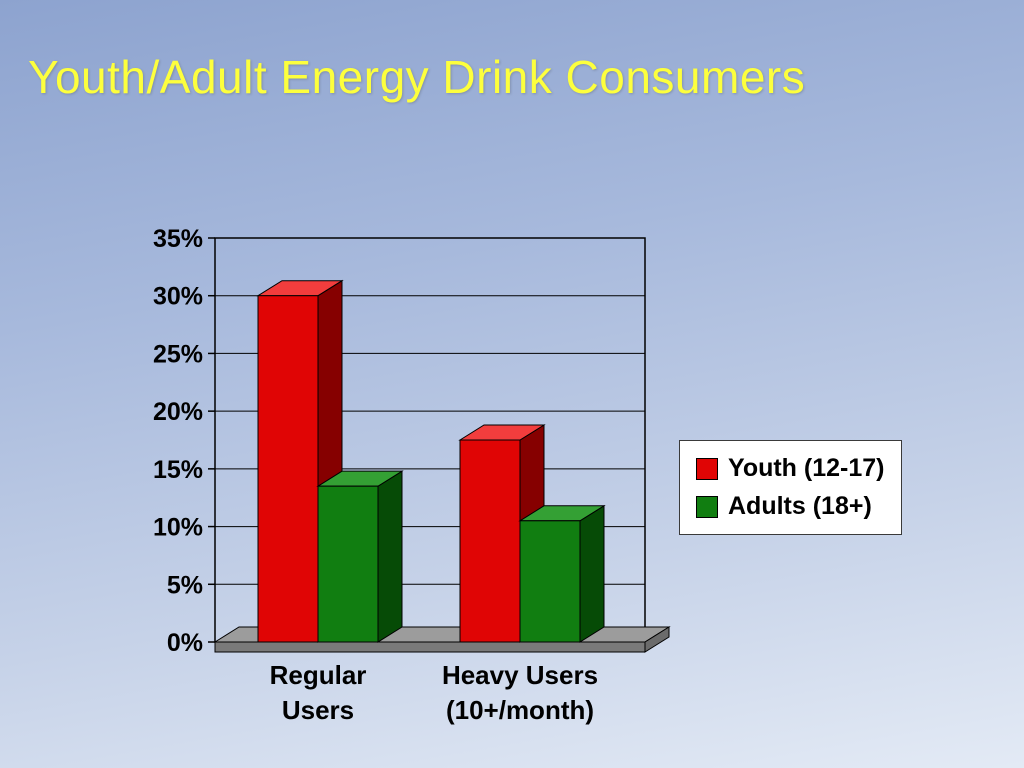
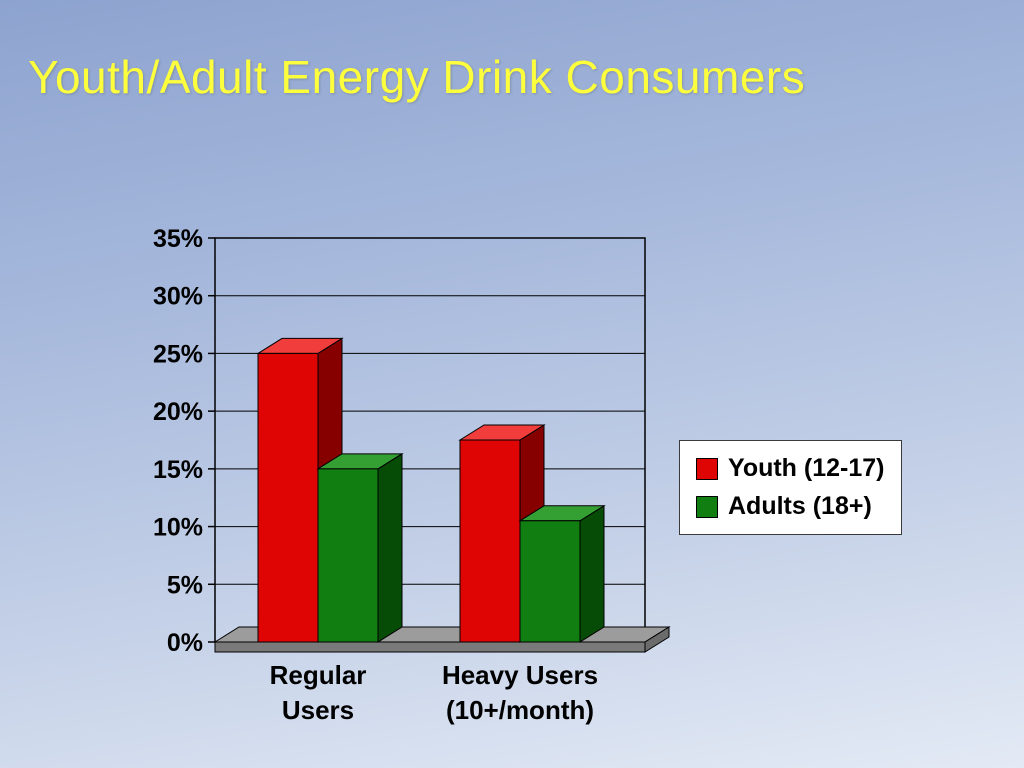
Youth (12-17)/Regular Users: 30.0% -> 25.0%
Adults (18+)/Regular Users: 13.5% -> 15.0%
